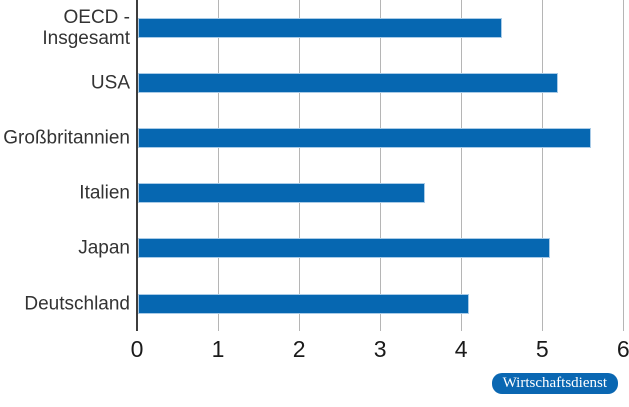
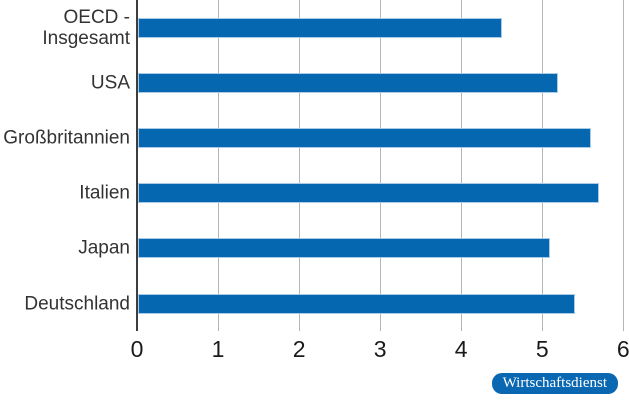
Italien: 3.5 -> 5.7
Deutschland: 4.1 -> 5.4
